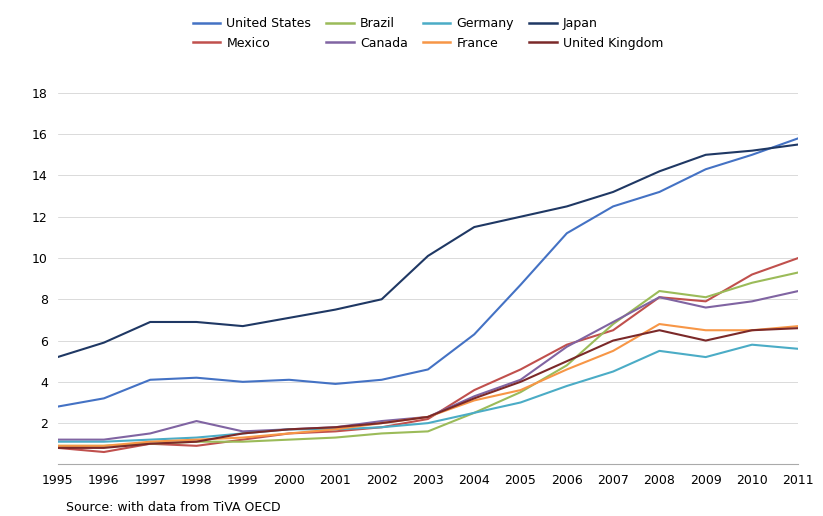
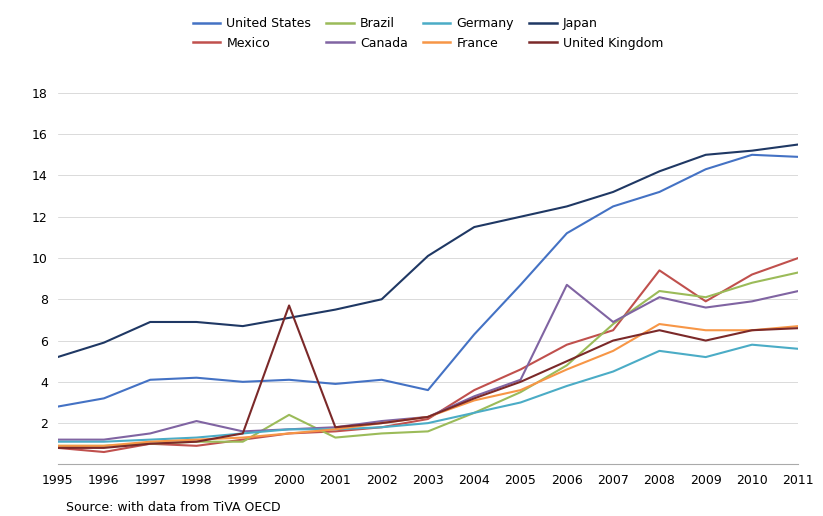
Brazil/2000: 1.2 -> 2.4
United Kingdom/2000: 1.7 -> 7.7
United States/2003: 4.6 -> 3.6
Canada/2006: 5.7 -> 8.7
Mexico/2008: 8.1 -> 9.4
United States/2011: 15.8 -> 14.9
